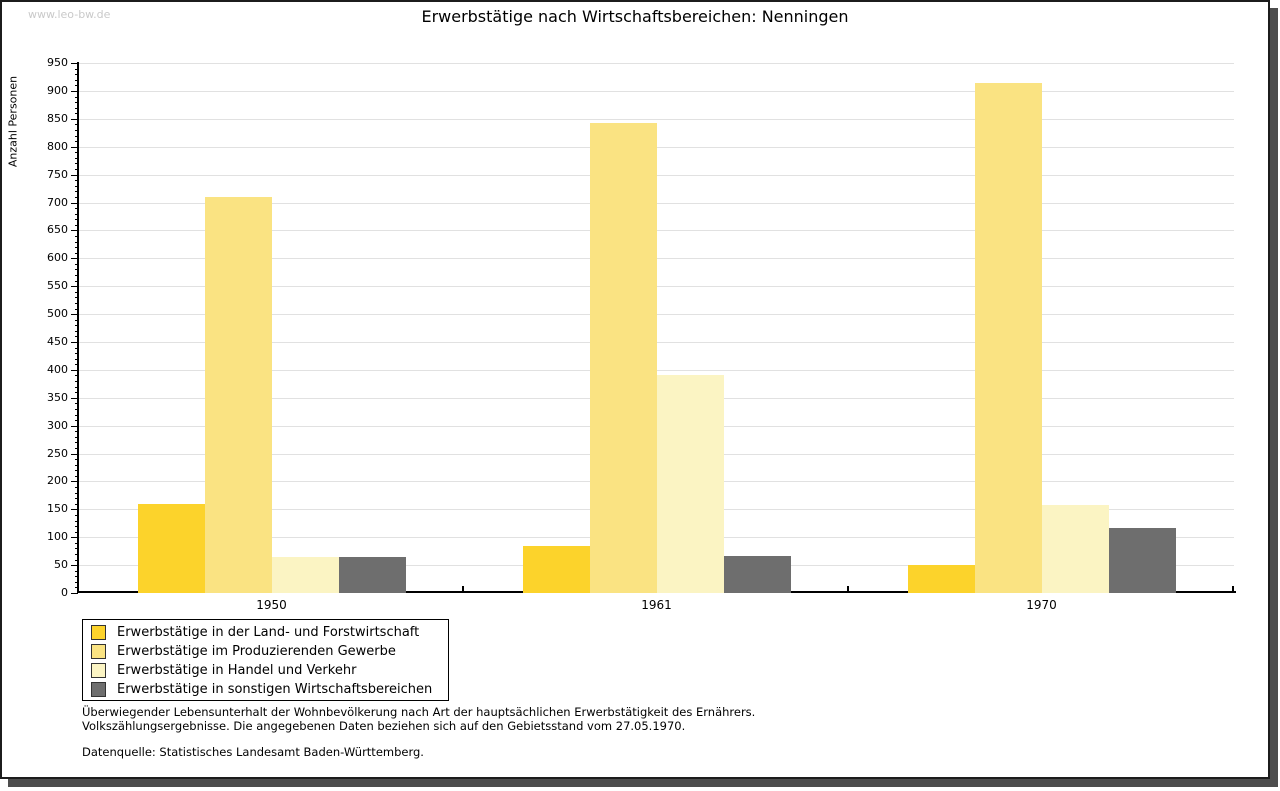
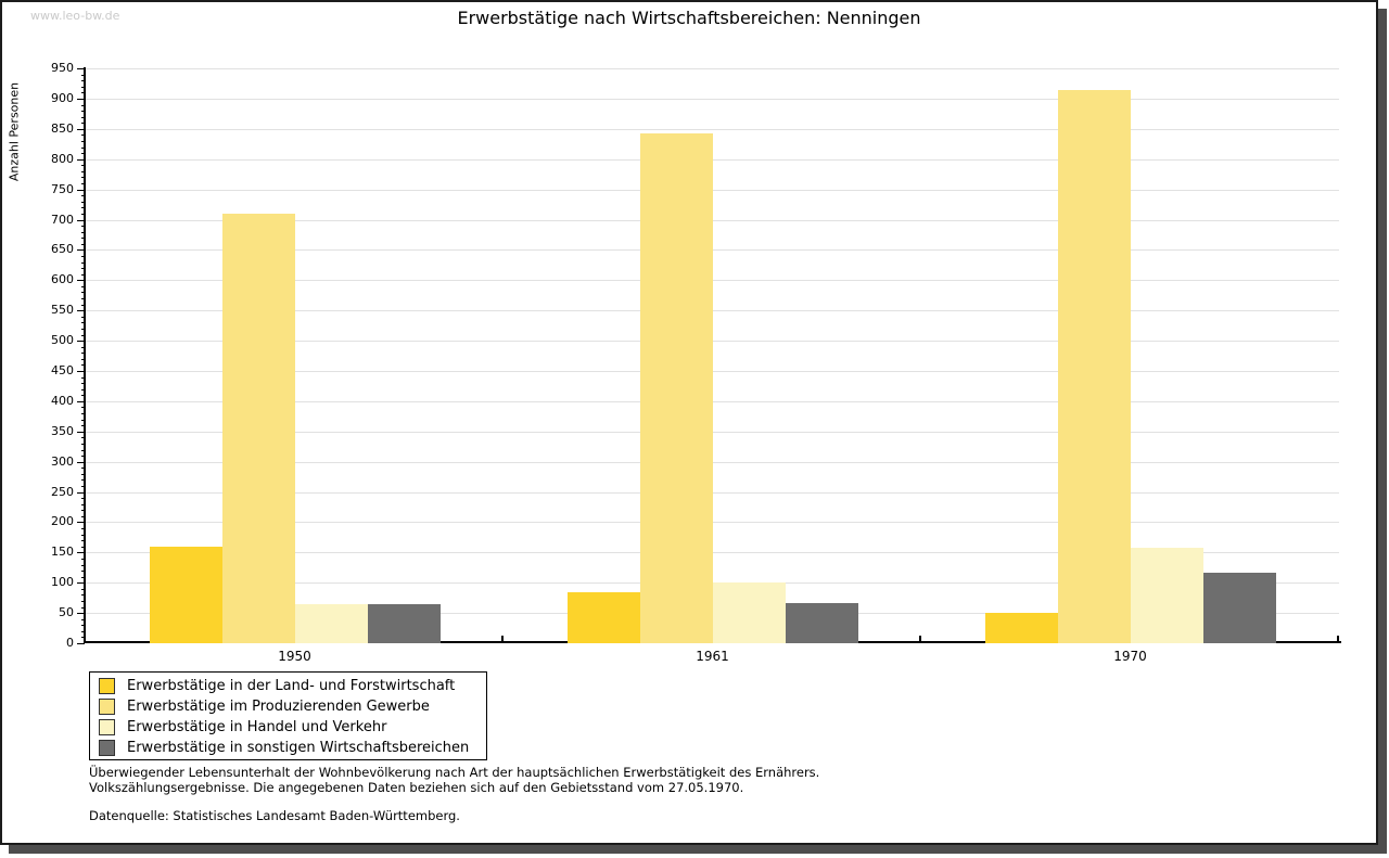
Erwerbstätige in Handel und Verkehr/1961: 390 -> 100
